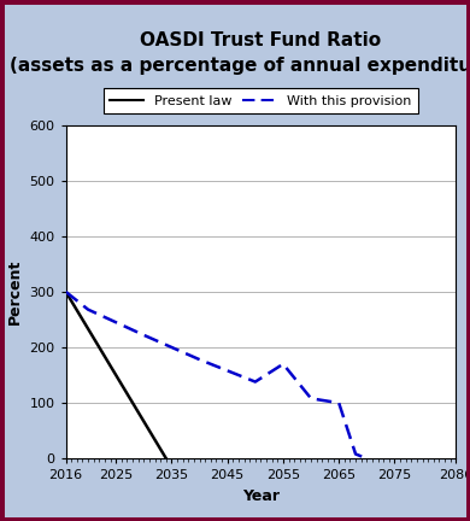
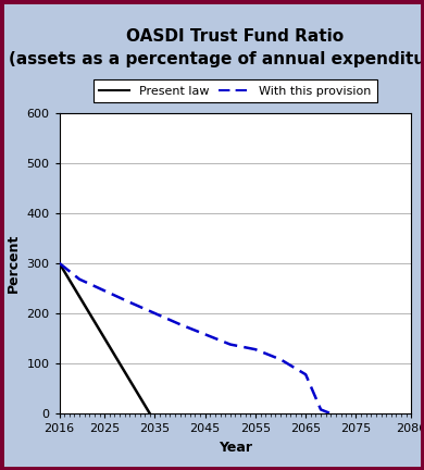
2055: 170 -> 128
2065: 100 -> 78
